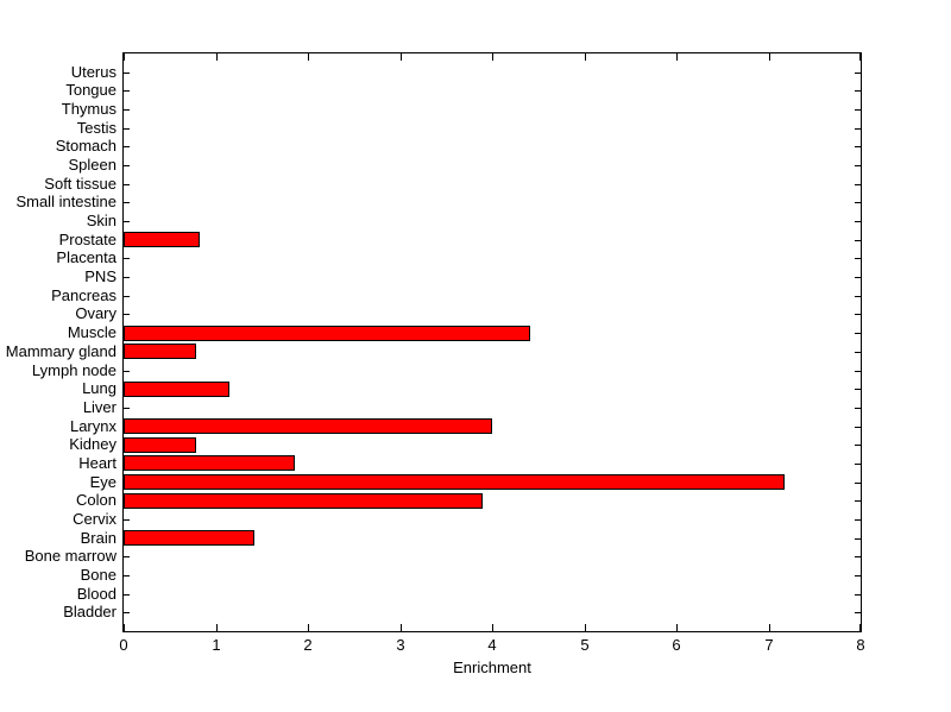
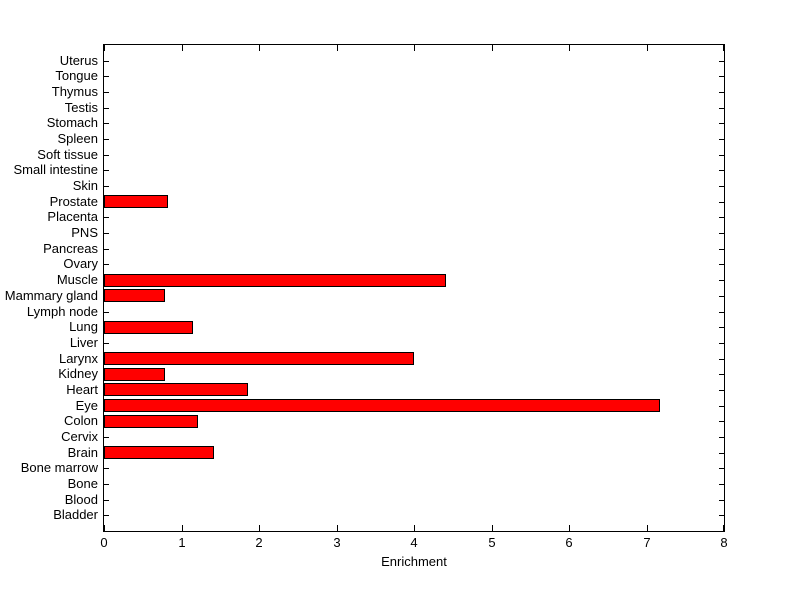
Colon: 3.9 -> 1.2
